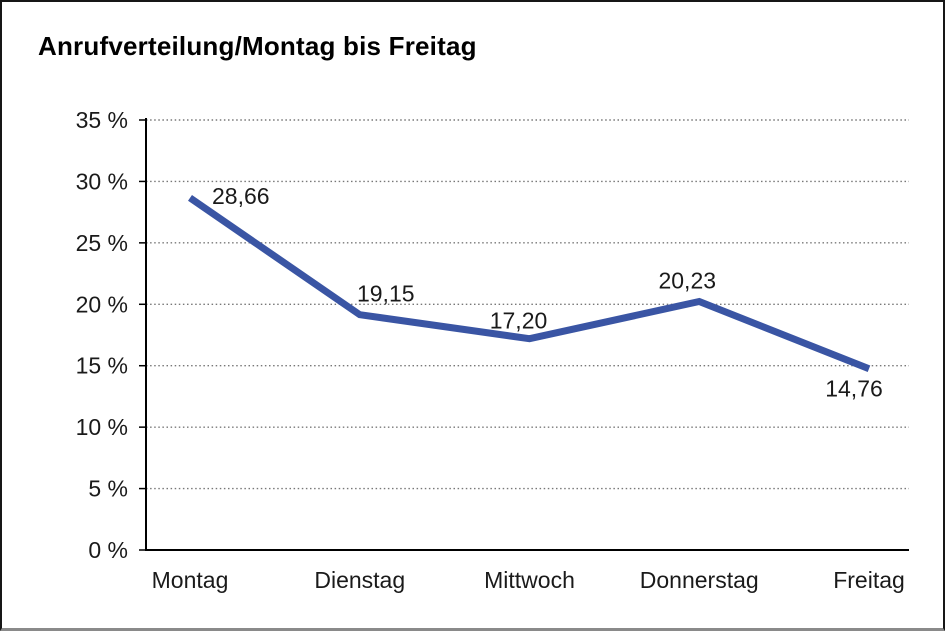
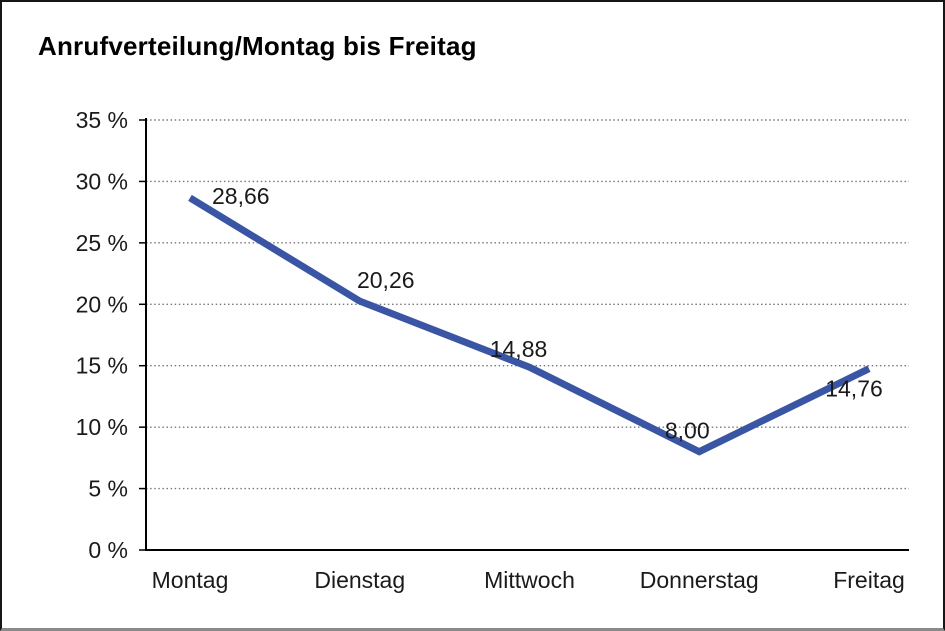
Dienstag: 19,15 -> 20,26
Mittwoch: 17,20 -> 14,88
Donnerstag: 20,23 -> 8,00
